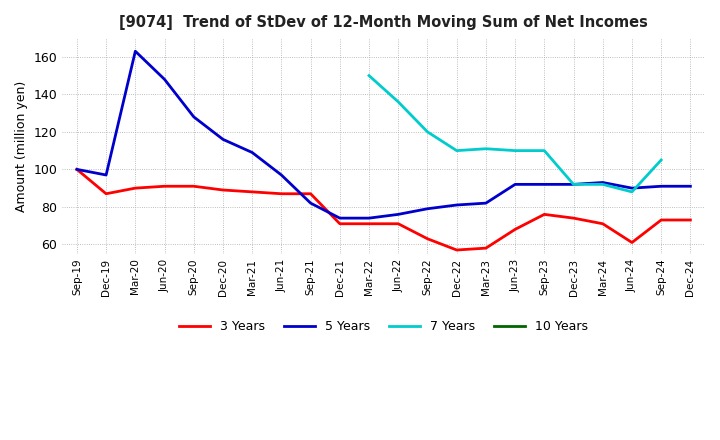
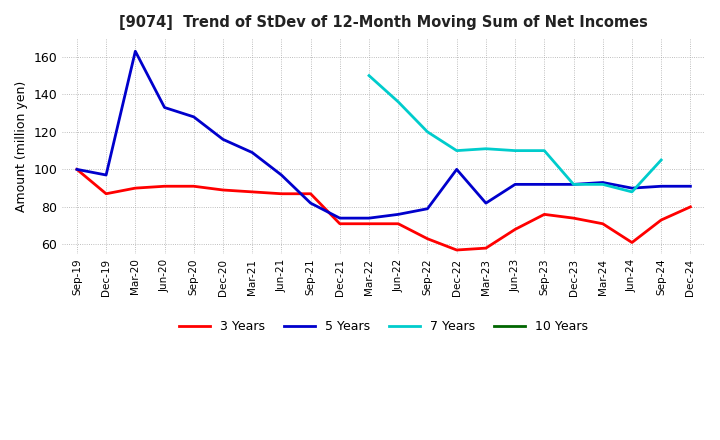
5 Years/Jun-20: 148 -> 133
5 Years/Dec-22: 81 -> 100
3 Years/Dec-24: 73 -> 80
